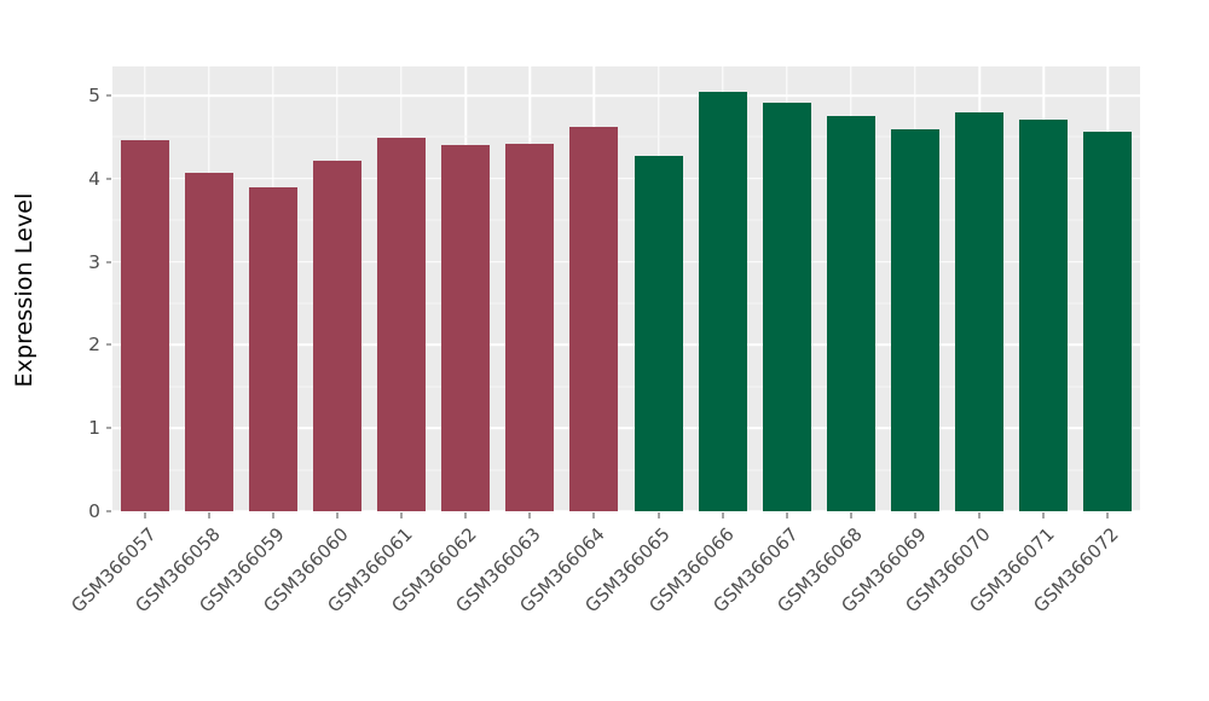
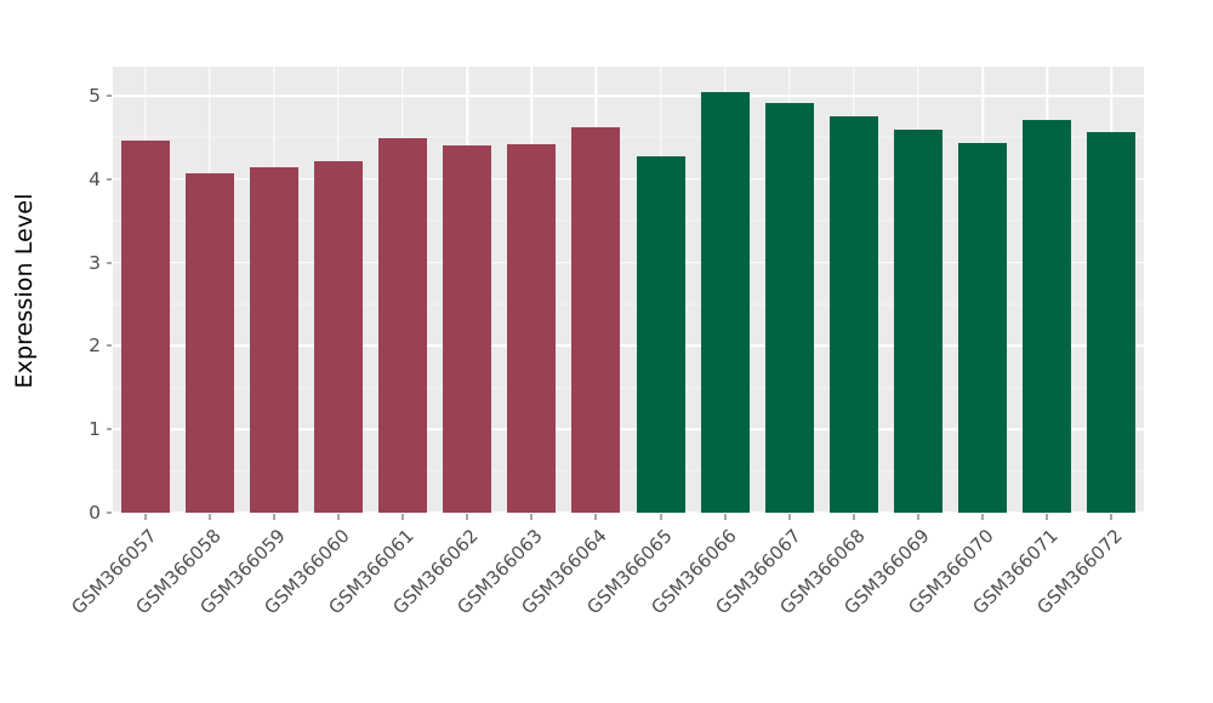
GSM366059: 3.9 -> 4.1
GSM366070: 4.8 -> 4.4
